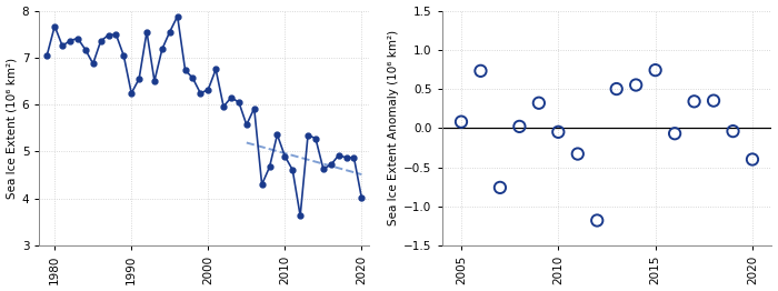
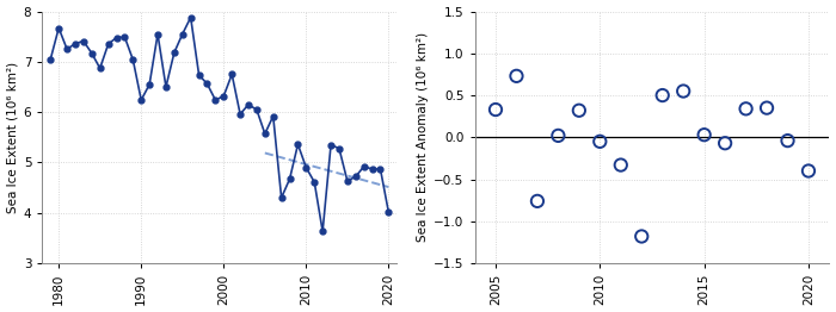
2005: 0.08 -> 0.33
2015: 0.74 -> 0.03
